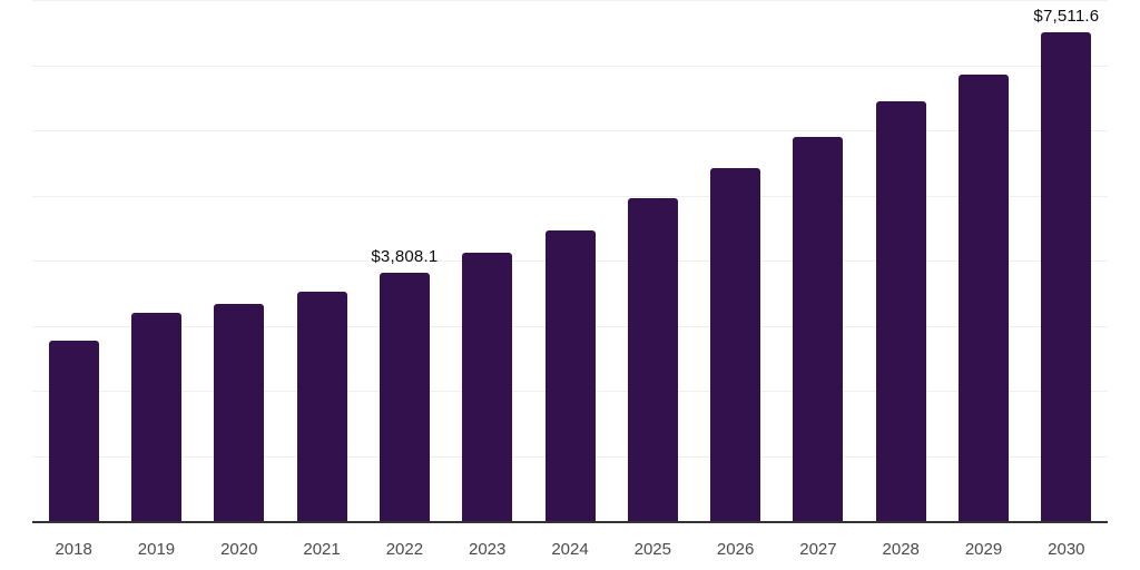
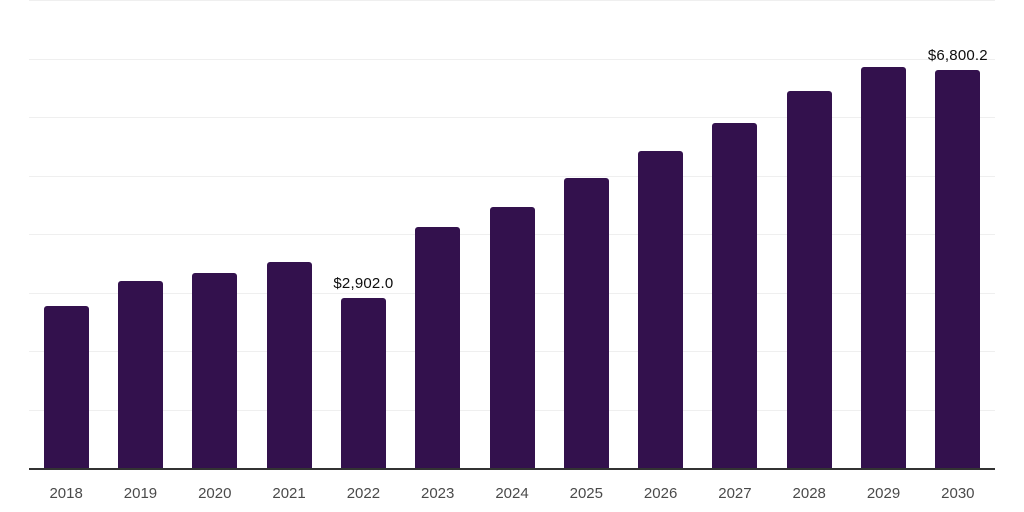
2022: $3,808.1 -> $2,902.0
2030: $7,511.6 -> $6,800.2
